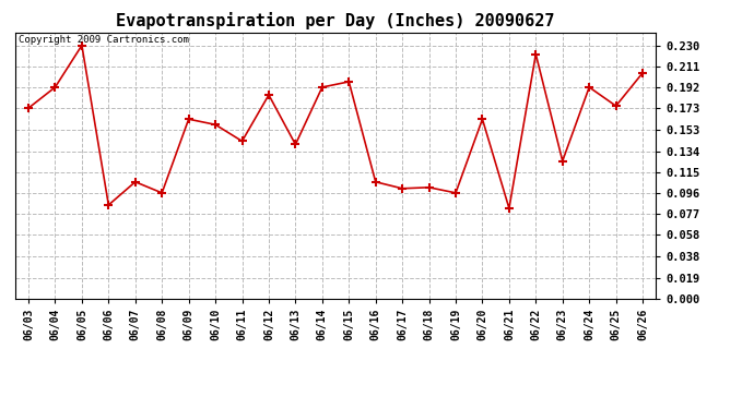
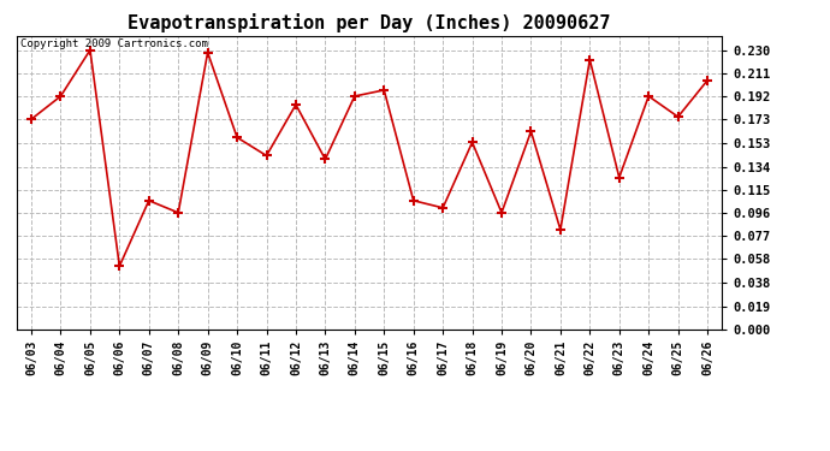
06/06: 0.085 -> 0.052
06/09: 0.163 -> 0.228
06/18: 0.101 -> 0.154
